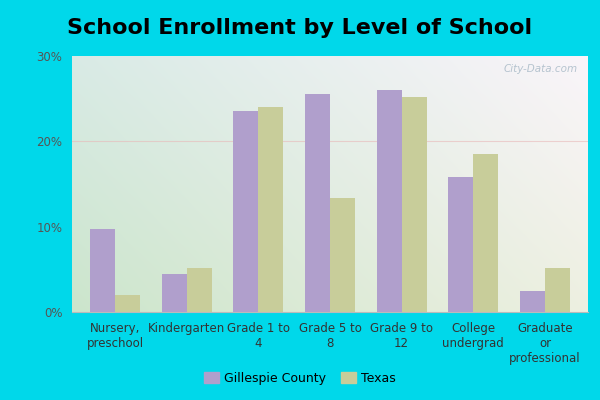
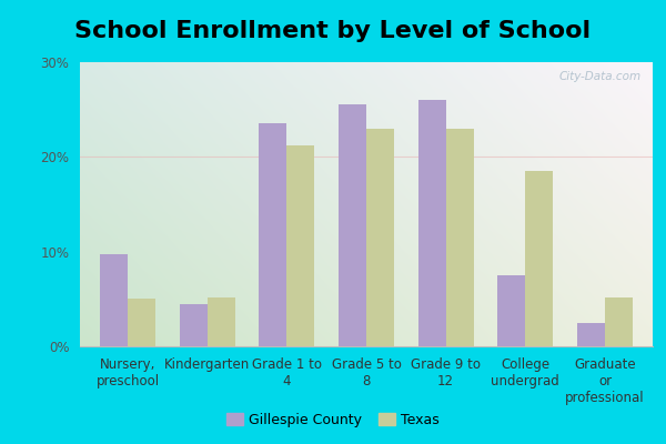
Texas/Nursery, preschool: 2.0% -> 5.0%
Texas/Grade 1 to 4: 24.0% -> 21.2%
Texas/Grade 5 to 8: 13.4% -> 23.0%
Texas/Grade 9 to 12: 25.2% -> 23.0%
Gillespie County/College undergrad: 15.8% -> 7.5%
